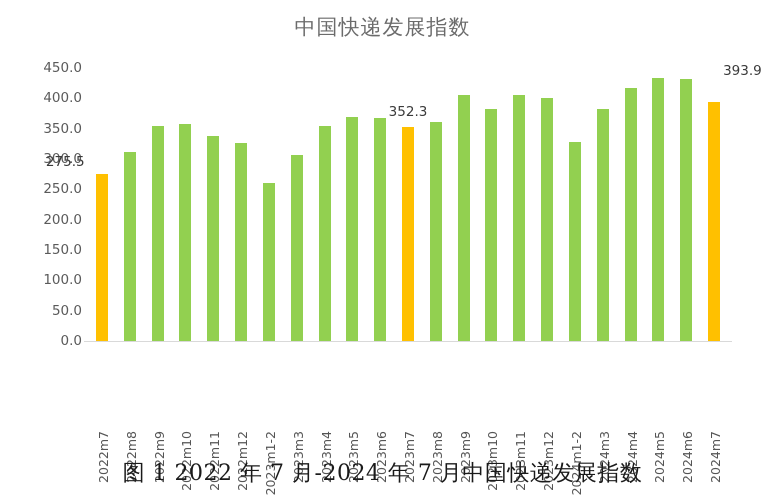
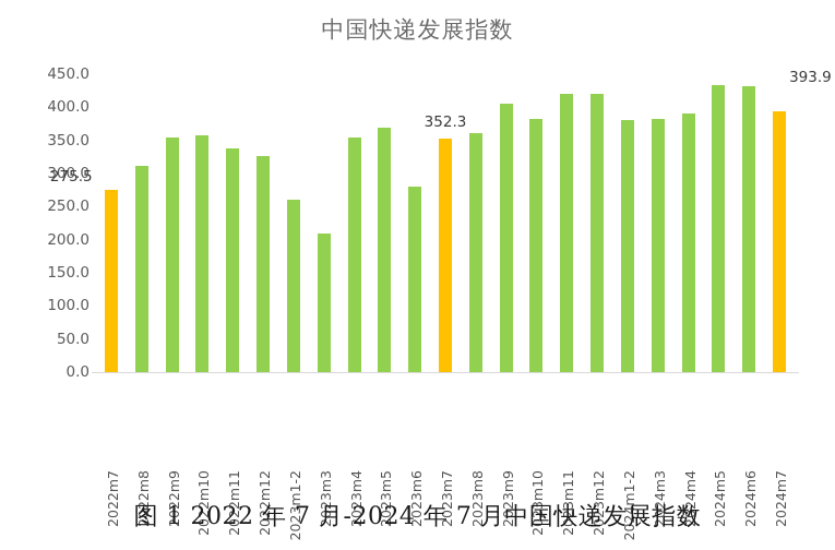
2023m3: 310 -> 210
2023m6: 370 -> 280
2023m11: 410 -> 420
2023m12: 400 -> 420
2024m1-2: 330 -> 380
2024m4: 420 -> 390
